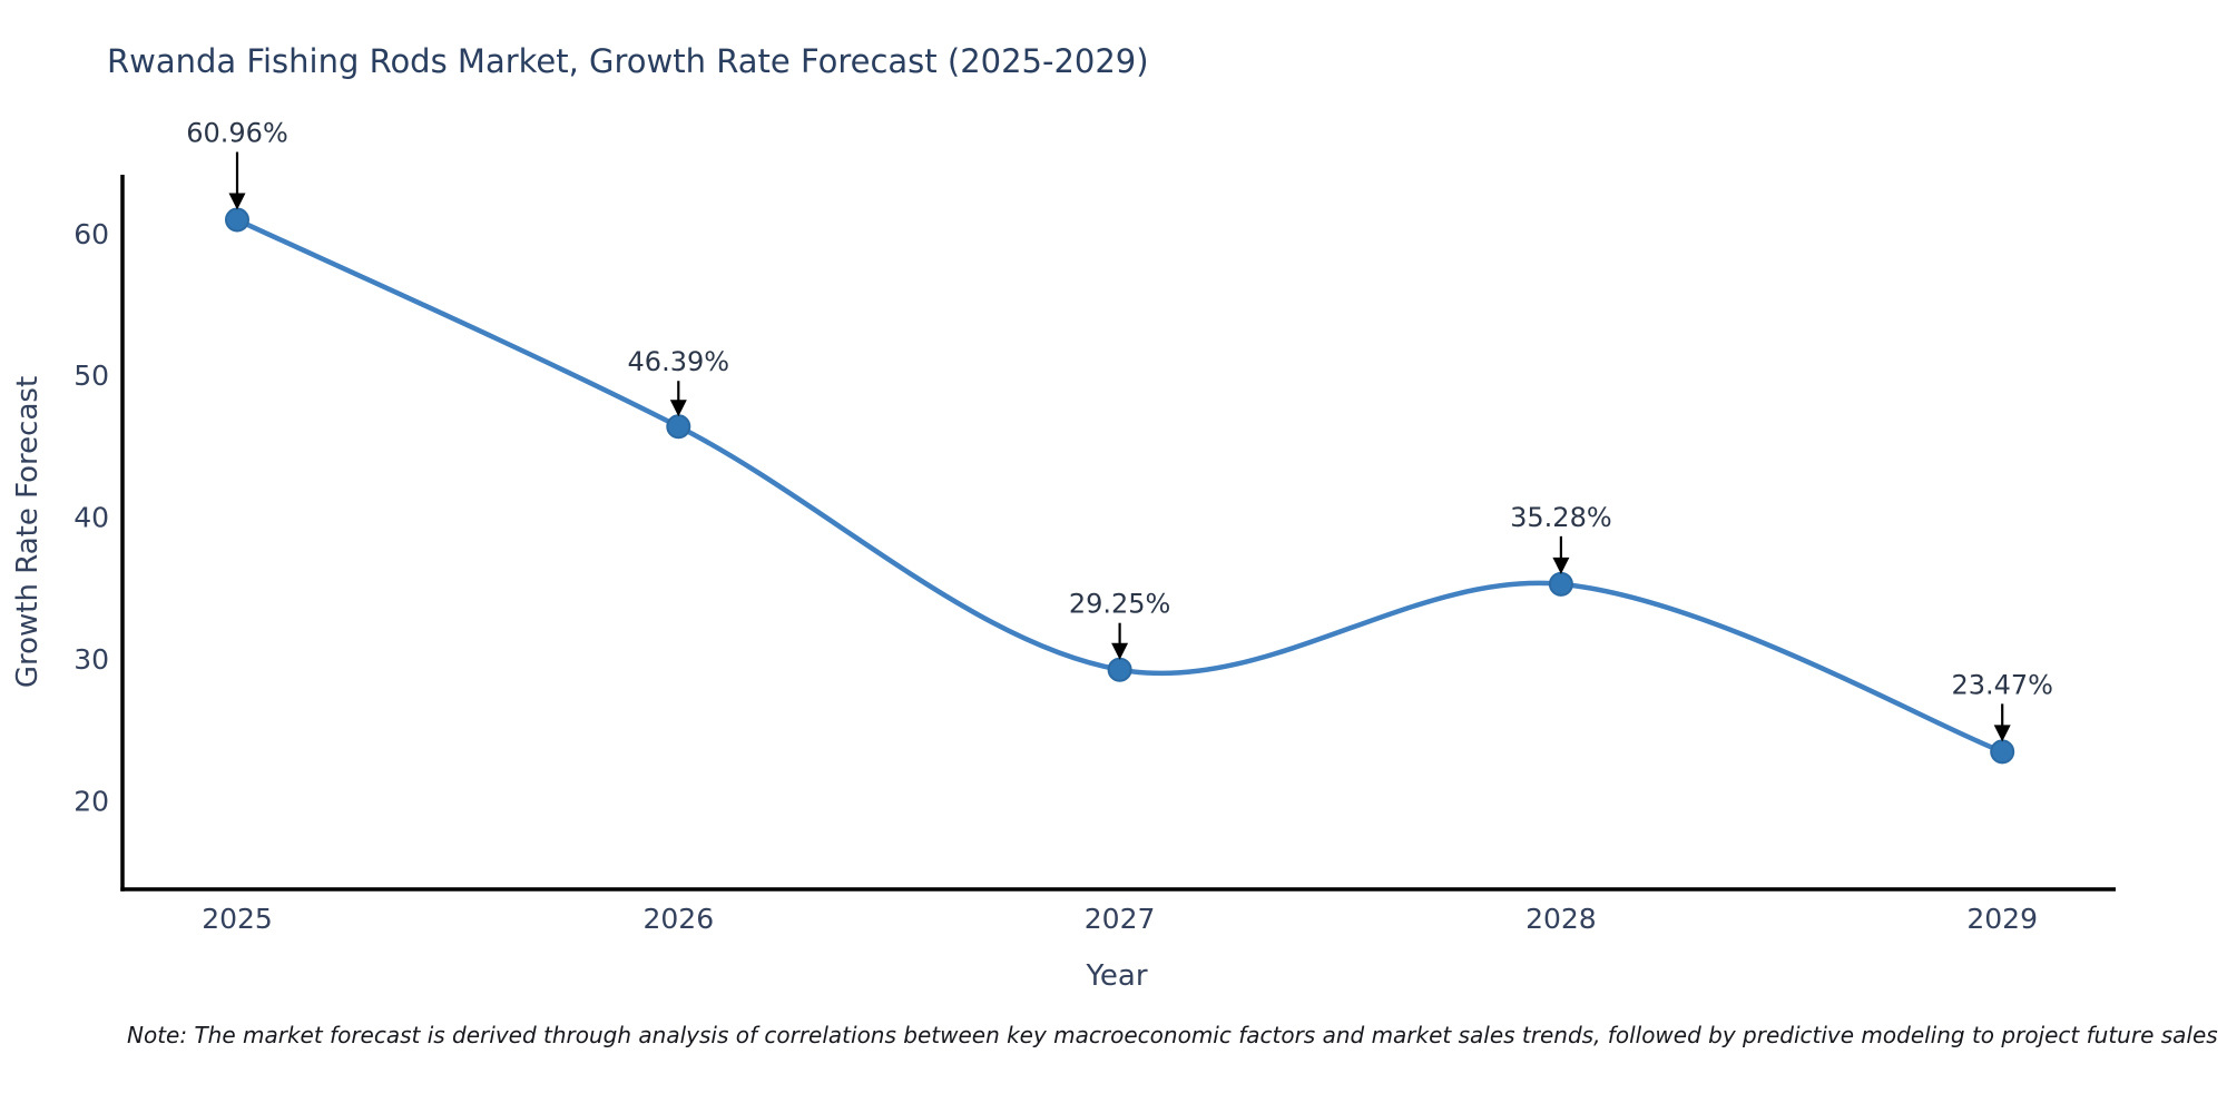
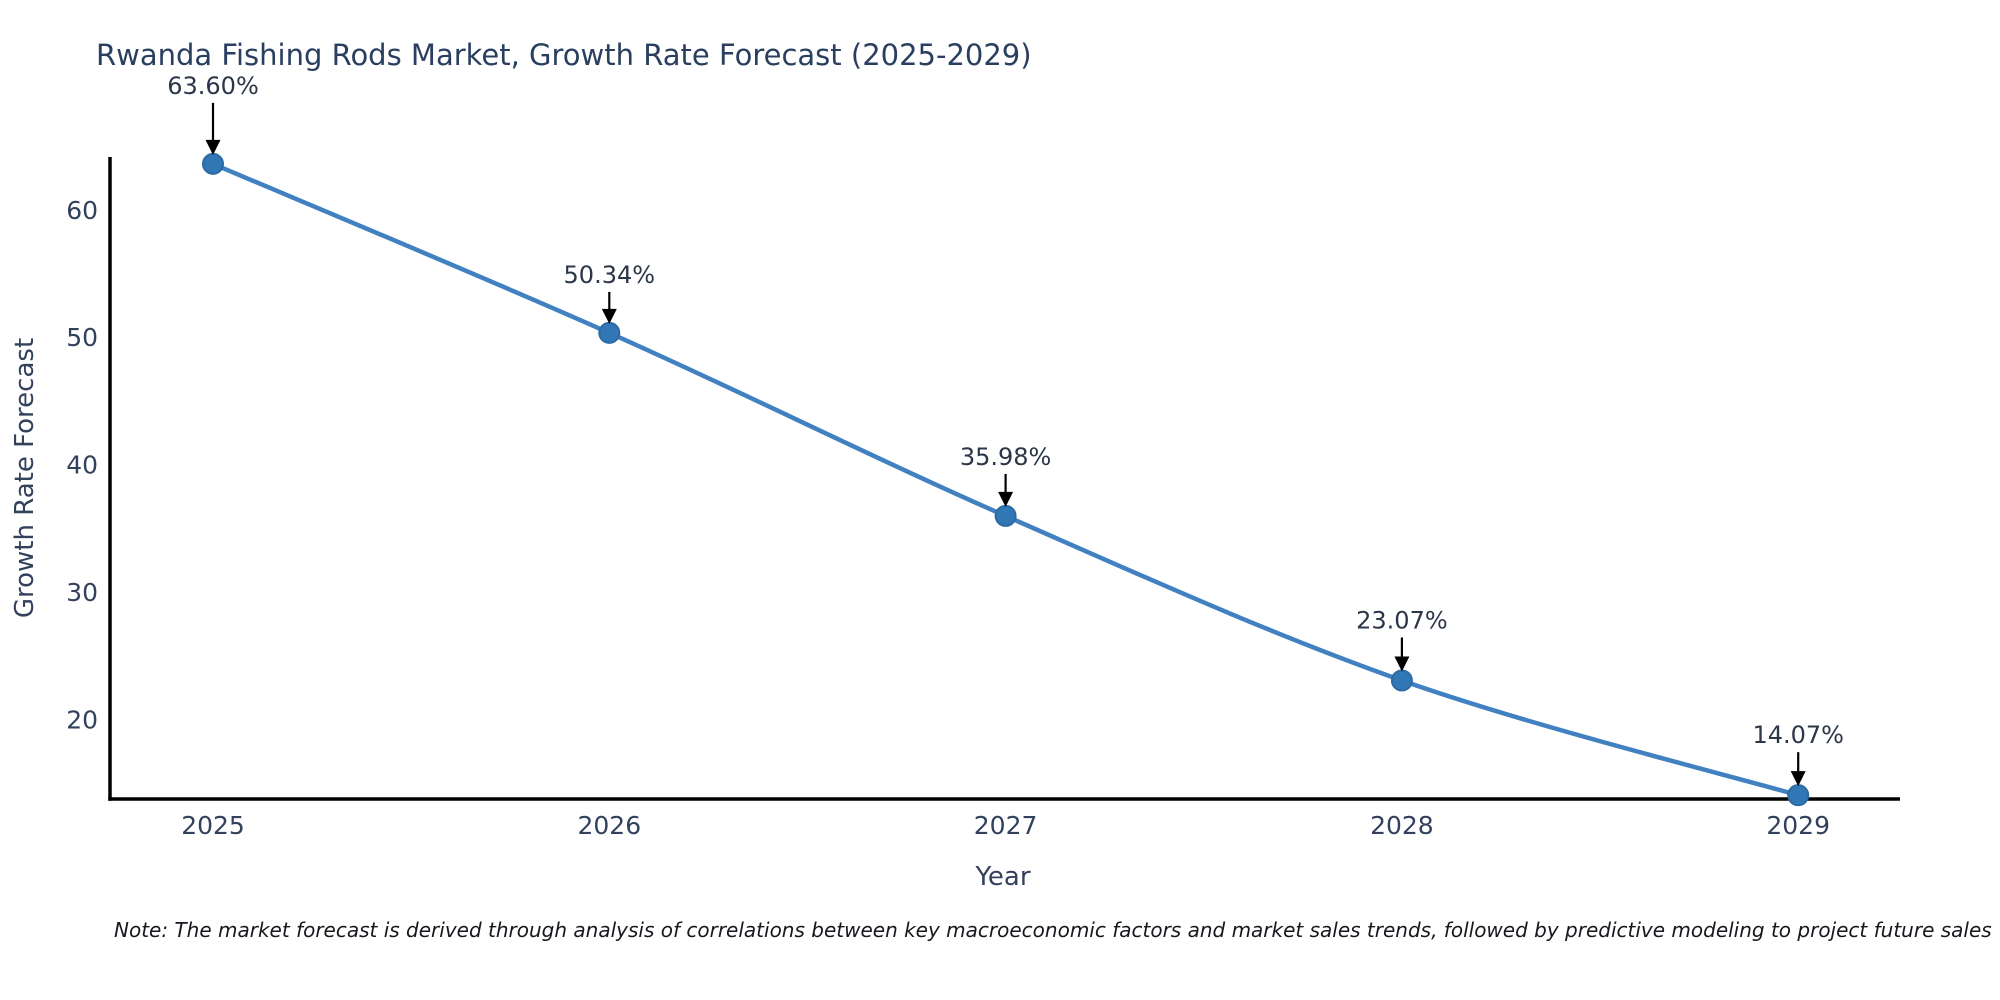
2025: 60.96% -> 63.60%
2026: 46.39% -> 50.34%
2027: 29.25% -> 35.98%
2028: 35.28% -> 23.07%
2029: 23.47% -> 14.07%
